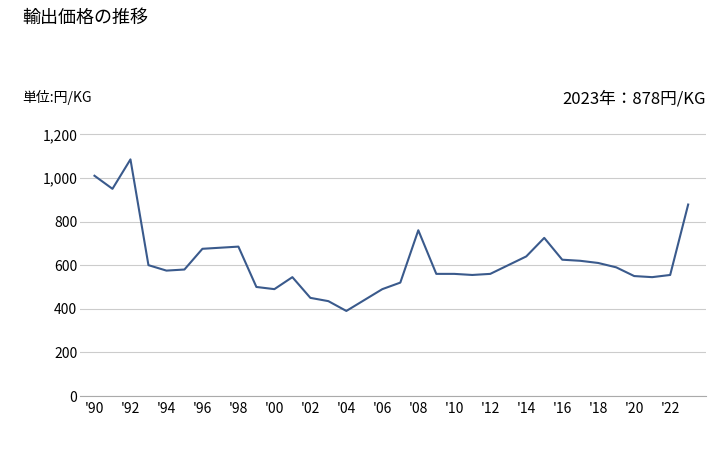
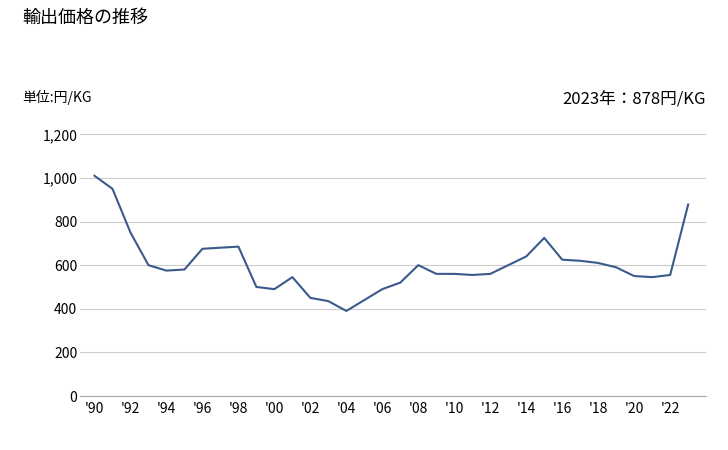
'92: 1,085 -> 750
'08: 760 -> 600
